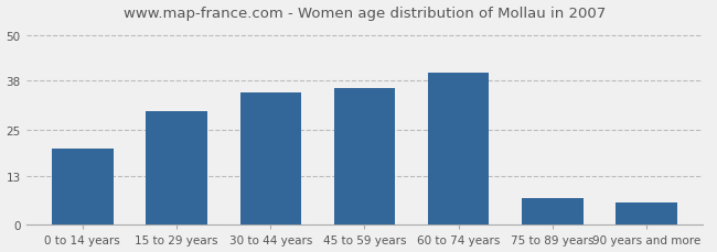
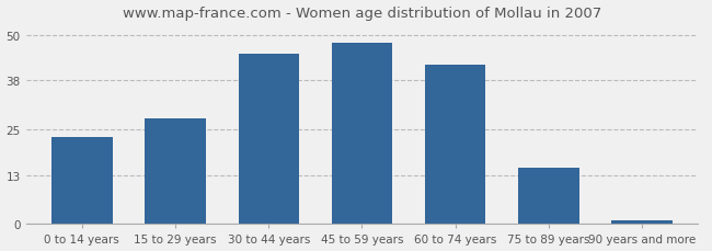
0 to 14 years: 20 -> 23
15 to 29 years: 30 -> 28
30 to 44 years: 35 -> 45
45 to 59 years: 36 -> 48
60 to 74 years: 40 -> 42
75 to 89 years: 7 -> 15
90 years and more: 6 -> 1
